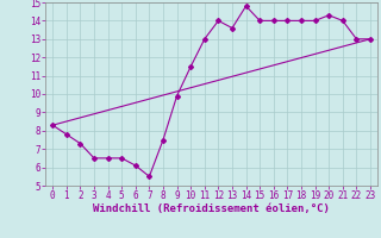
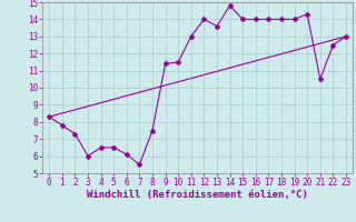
3: 6.5 -> 6.0
9: 9.9 -> 11.4
21: 14.0 -> 10.5
22: 13.0 -> 12.5
